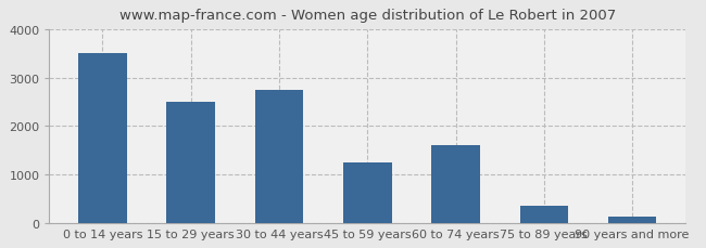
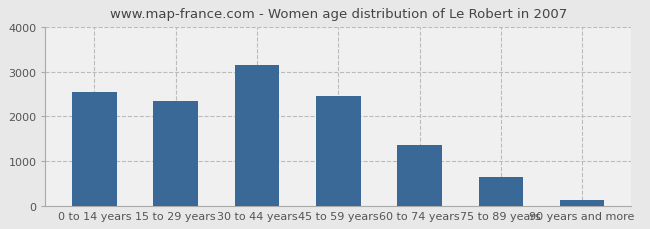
0 to 14 years: 3500 -> 2550
15 to 29 years: 2500 -> 2350
30 to 44 years: 2750 -> 3150
45 to 59 years: 1250 -> 2450
60 to 74 years: 1600 -> 1350
75 to 89 years: 350 -> 650
